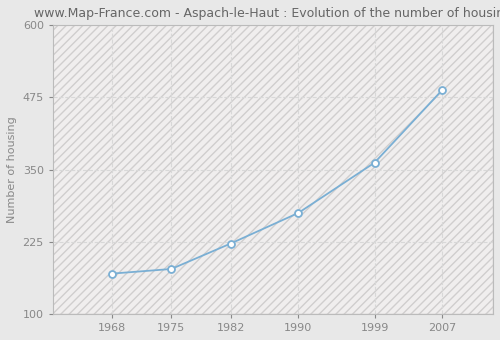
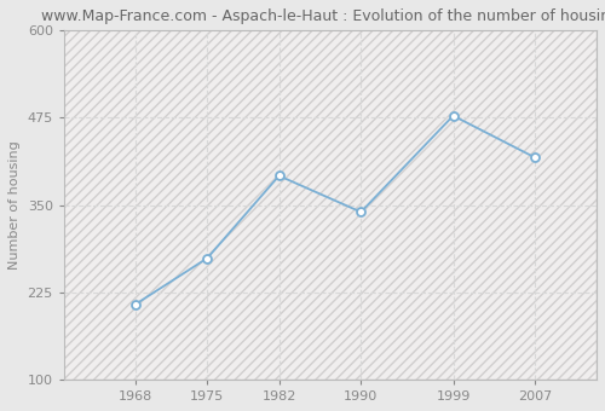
1968: 170 -> 208
1975: 178 -> 274
1982: 222 -> 392
1990: 275 -> 340
1999: 362 -> 478
2007: 488 -> 418
